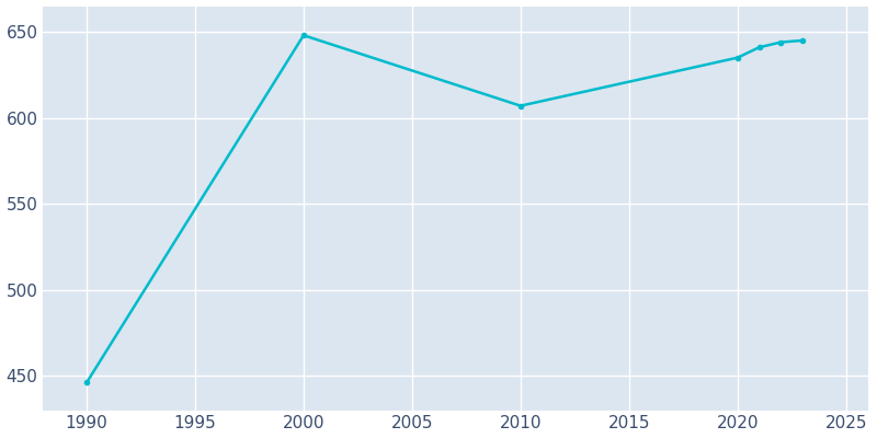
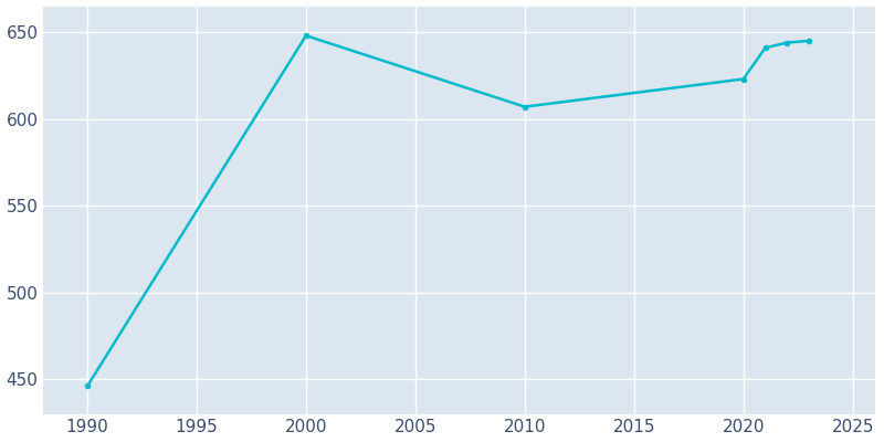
2020: 635 -> 623
